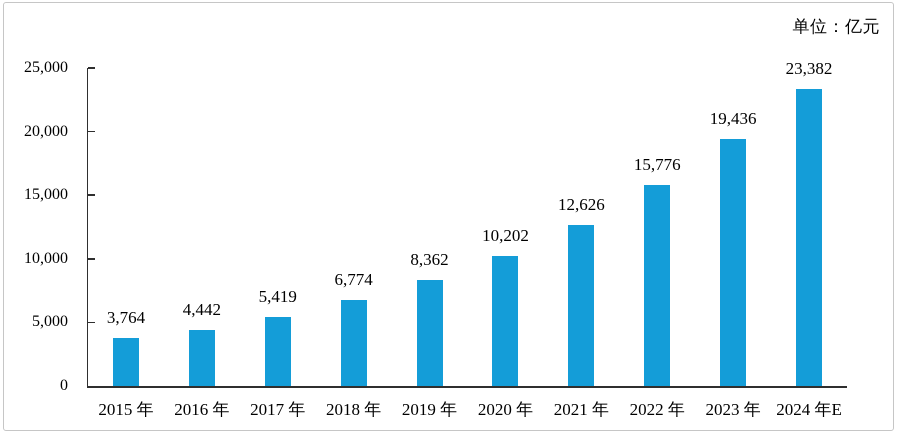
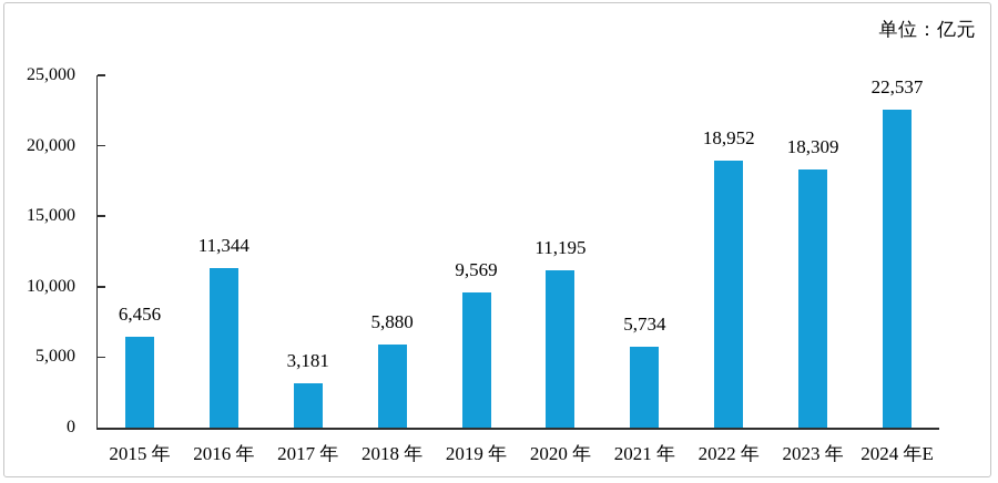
2015 年: 3,764 -> 6,456
2016 年: 4,442 -> 11,344
2017 年: 5,419 -> 3,181
2018 年: 6,774 -> 5,880
2019 年: 8,362 -> 9,569
2020 年: 10,202 -> 11,195
2021 年: 12,626 -> 5,734
2022 年: 15,776 -> 18,952
2023 年: 19,436 -> 18,309
2024 年E: 23,382 -> 22,537
